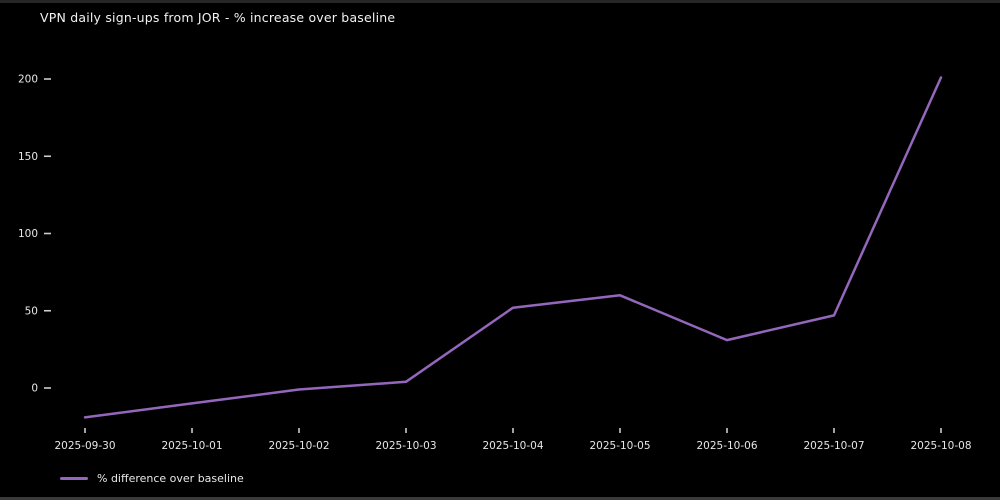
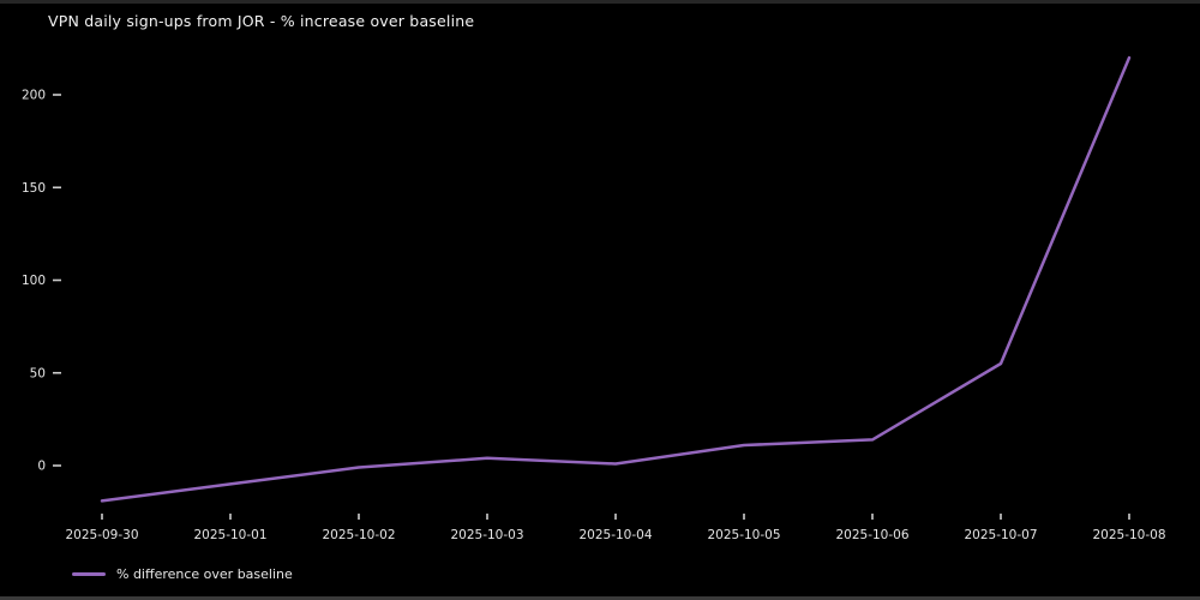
2025-10-04: 52 -> 1
2025-10-05: 60 -> 11
2025-10-06: 31 -> 14
2025-10-07: 47 -> 55
2025-10-08: 201 -> 220
